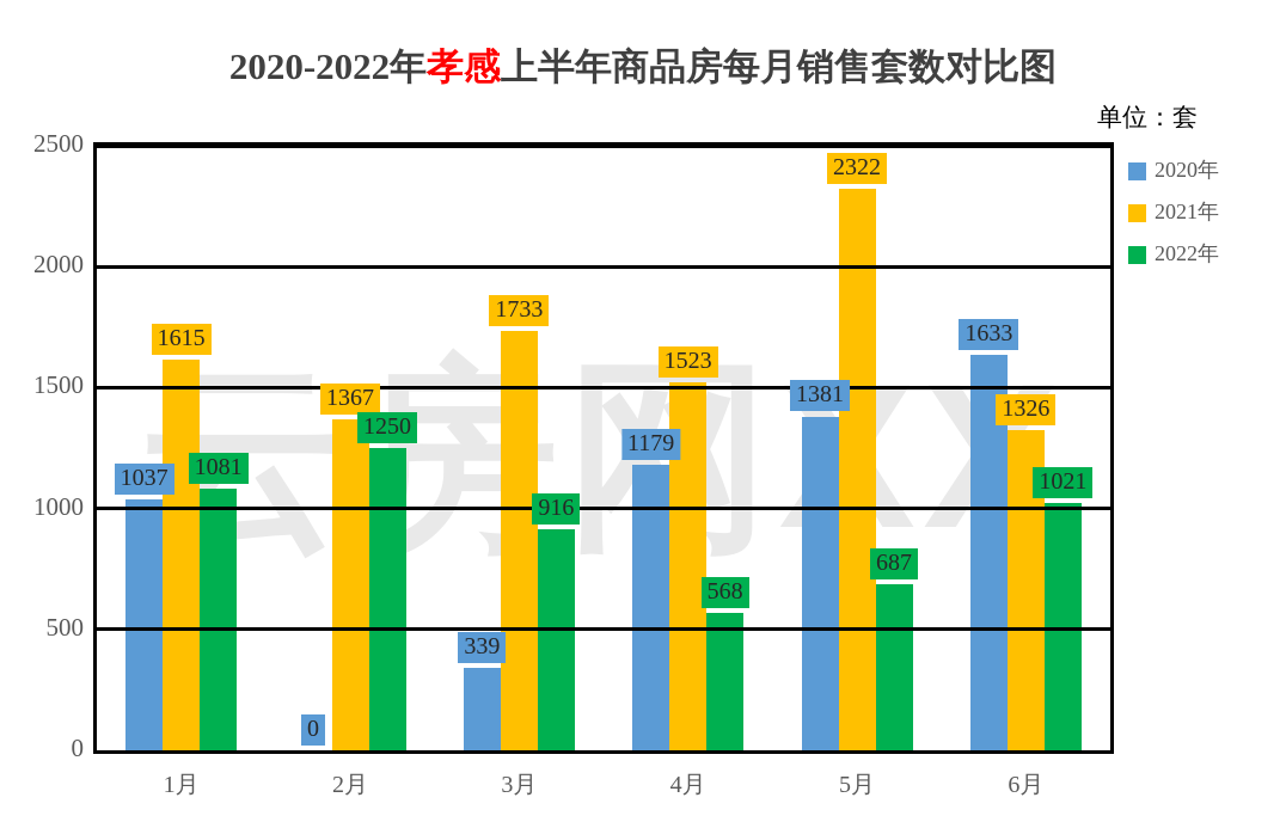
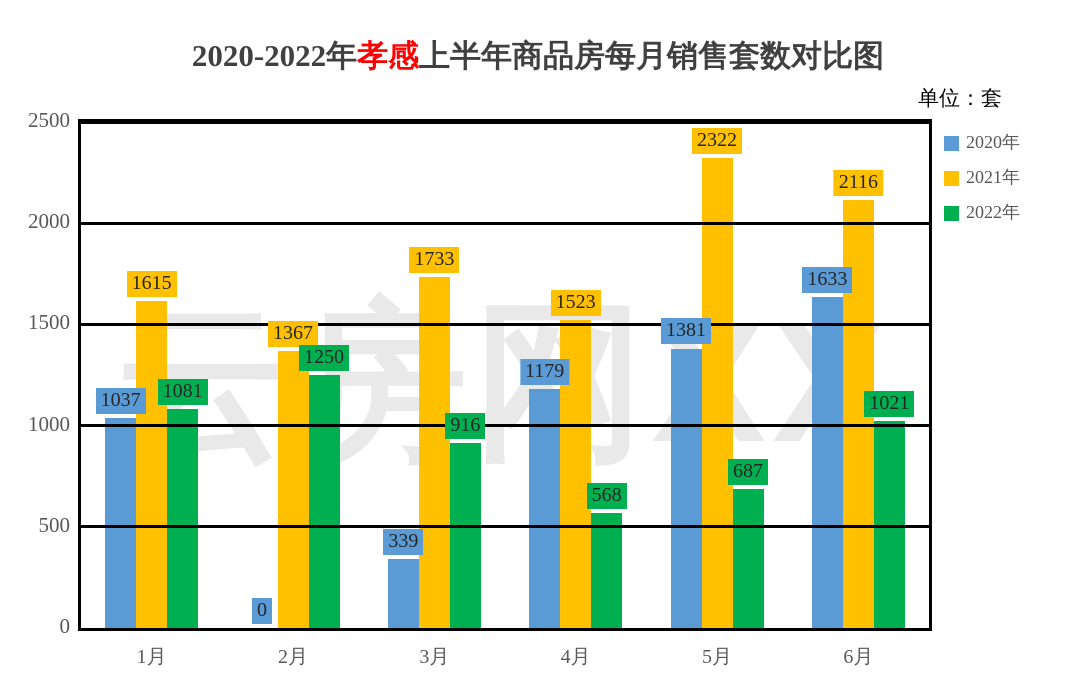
2021年/6月: 1326 -> 2116
